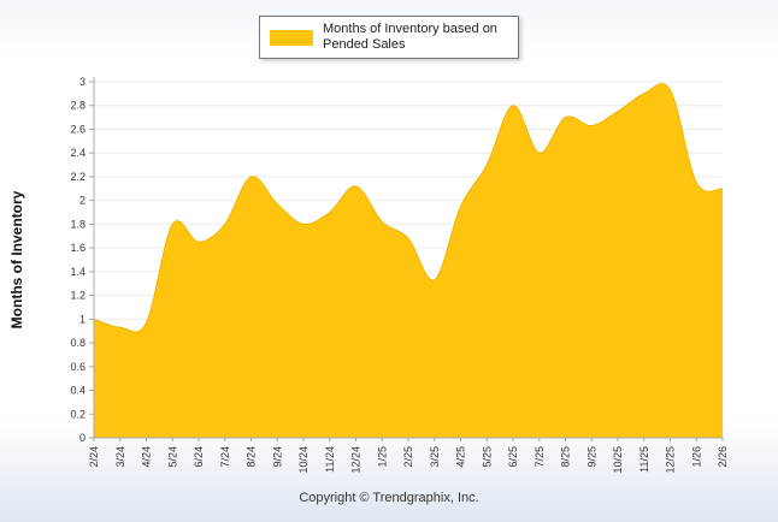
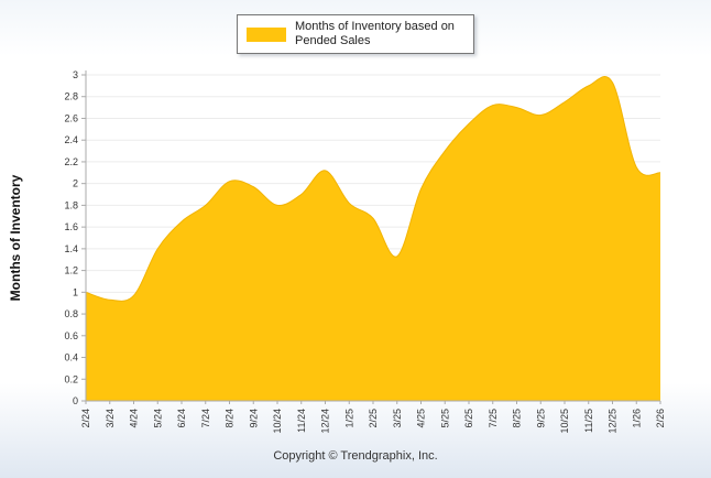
5/24: 1.8 -> 1.4
8/24: 2.2 -> 2.0
6/25: 2.8 -> 2.5
7/25: 2.4 -> 2.7
